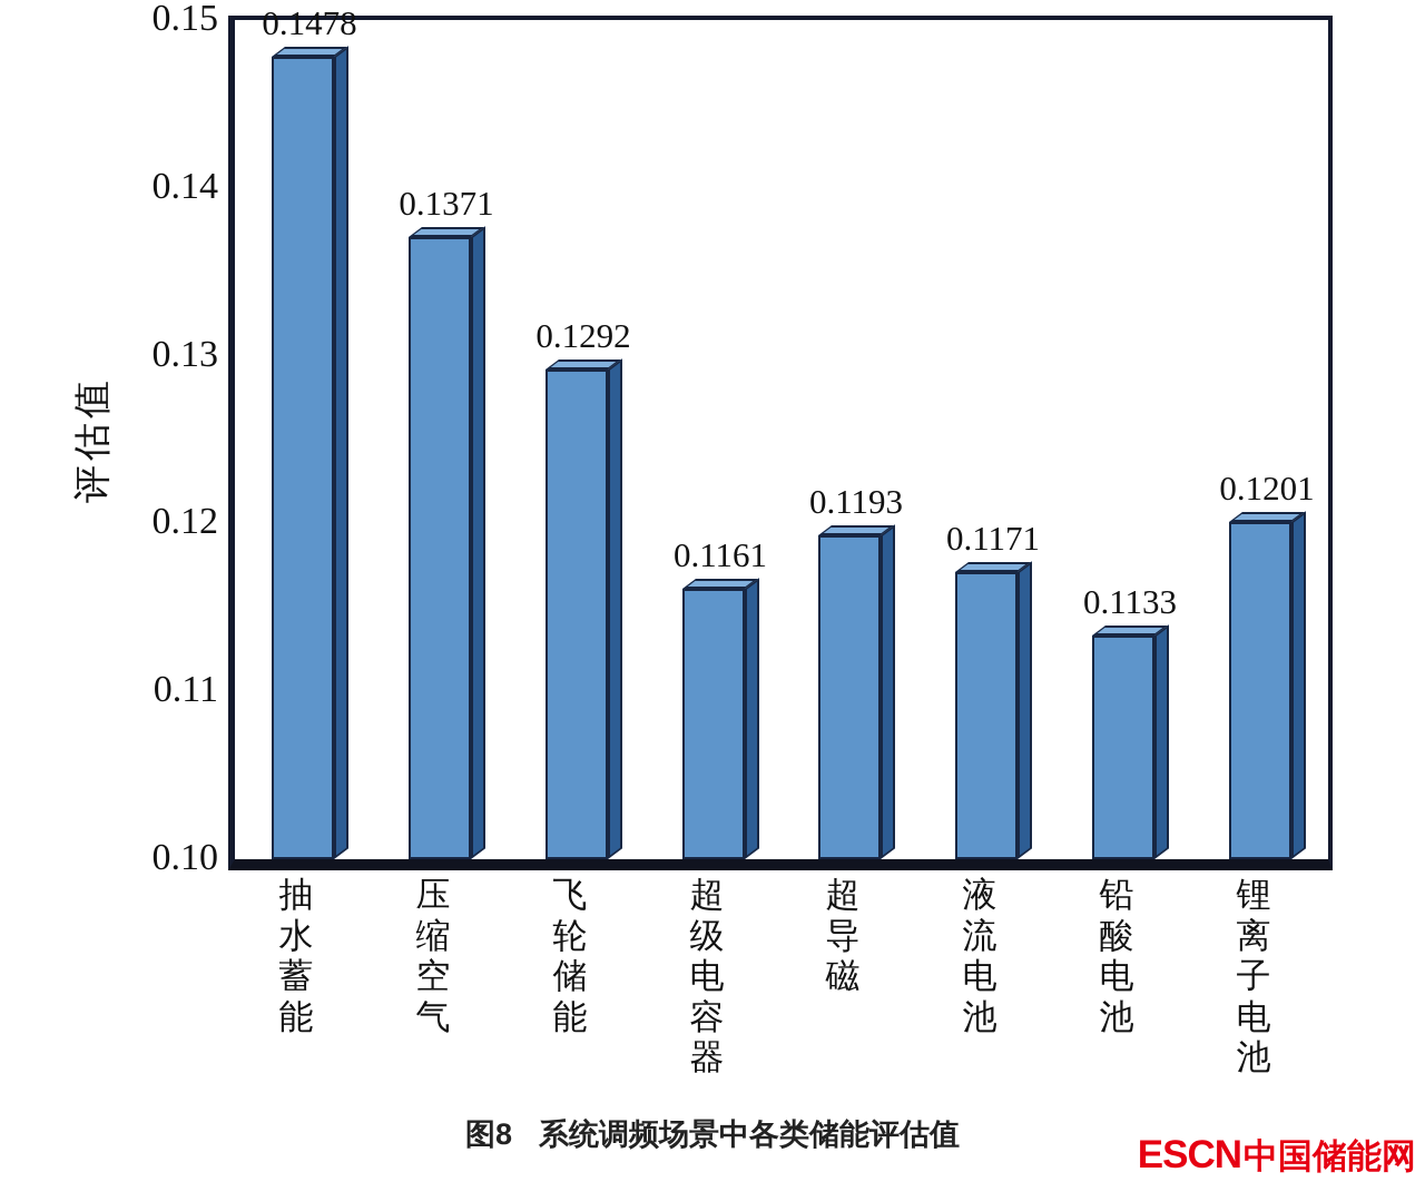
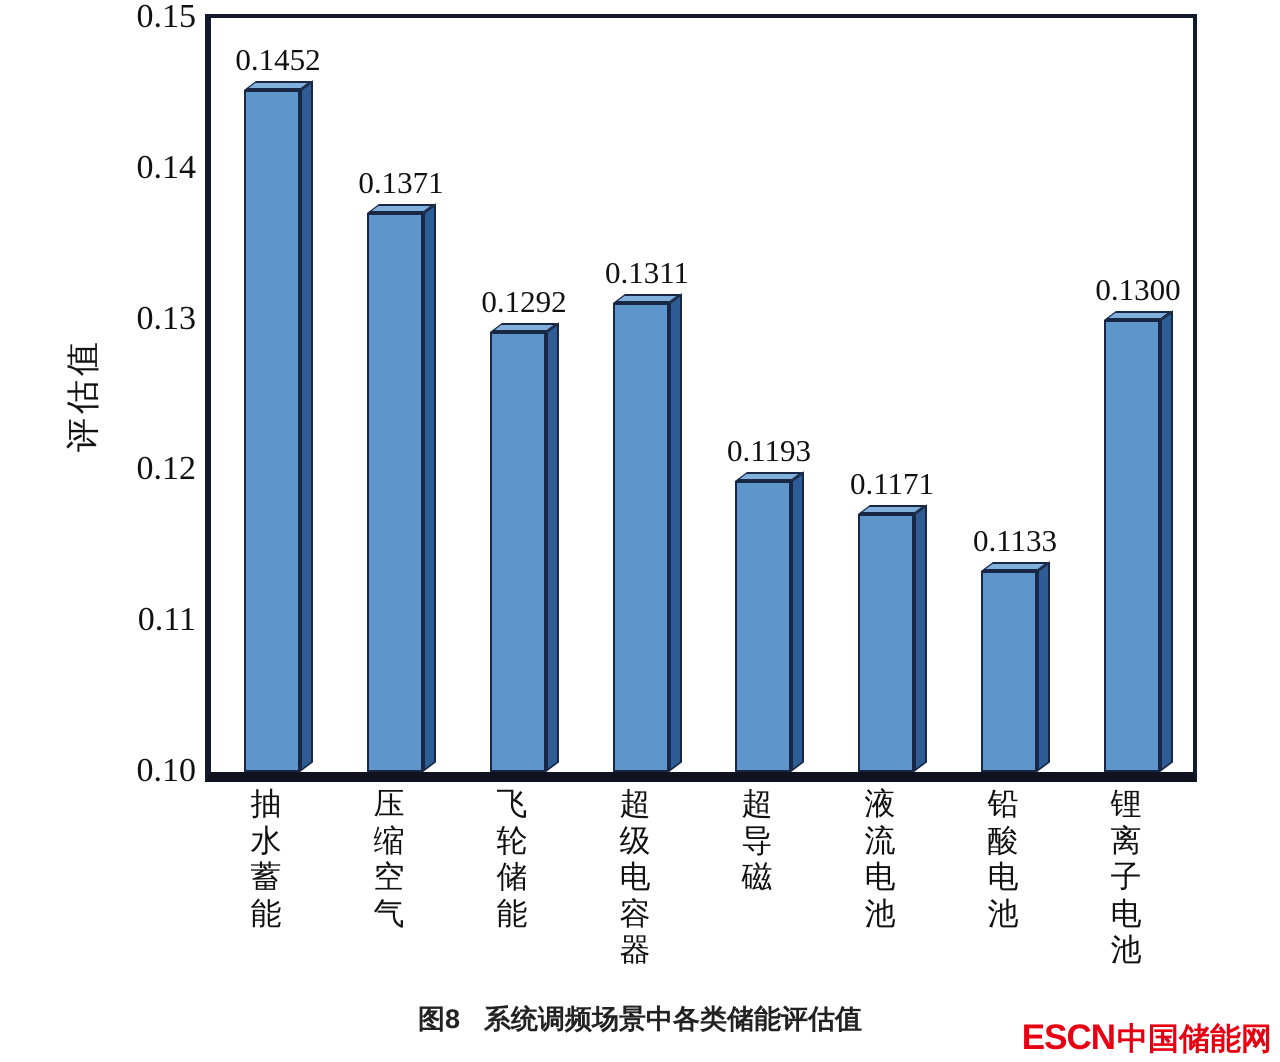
抽水蓄能: 0.1478 -> 0.1452
超级电容器: 0.1161 -> 0.1311
锂离子电池: 0.1201 -> 0.1300
